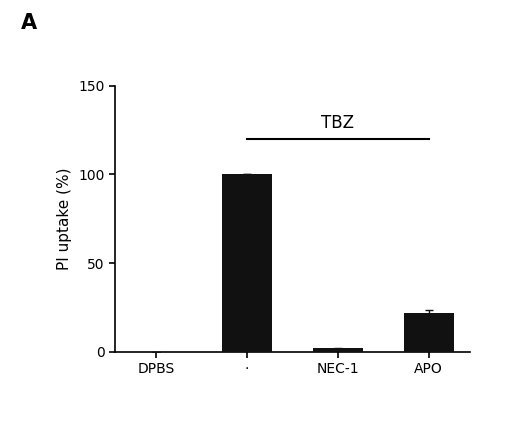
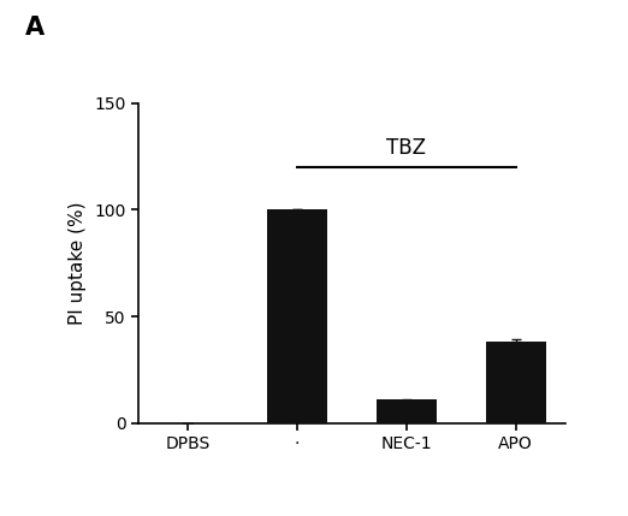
NEC-1: 2 -> 11
APO: 22 -> 38
